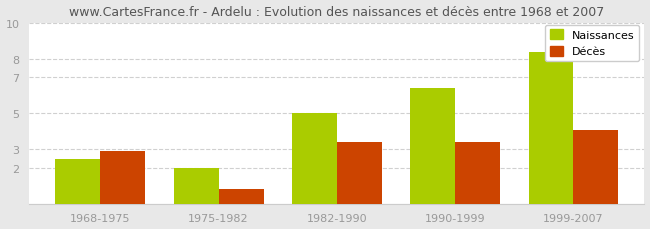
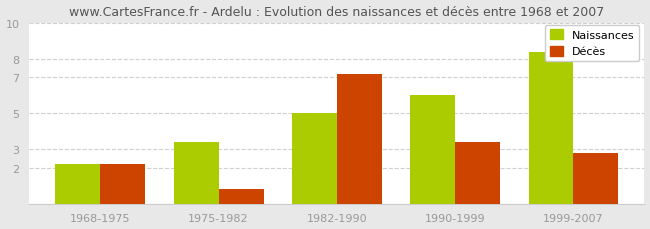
Naissances/1968-1975: 2.5 -> 2.2
Décès/1968-1975: 2.9 -> 2.2
Naissances/1975-1982: 2.0 -> 3.4
Décès/1982-1990: 3.4 -> 7.2
Naissances/1990-1999: 6.4 -> 6.0
Décès/1999-2007: 4.1 -> 2.8
